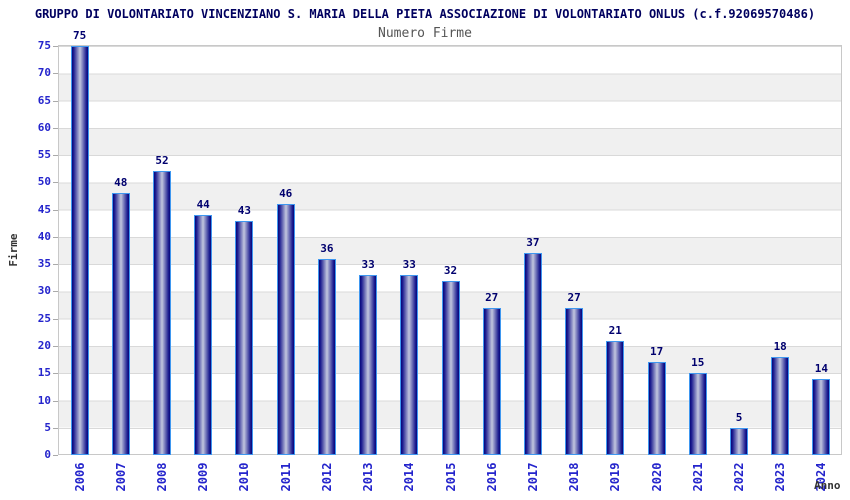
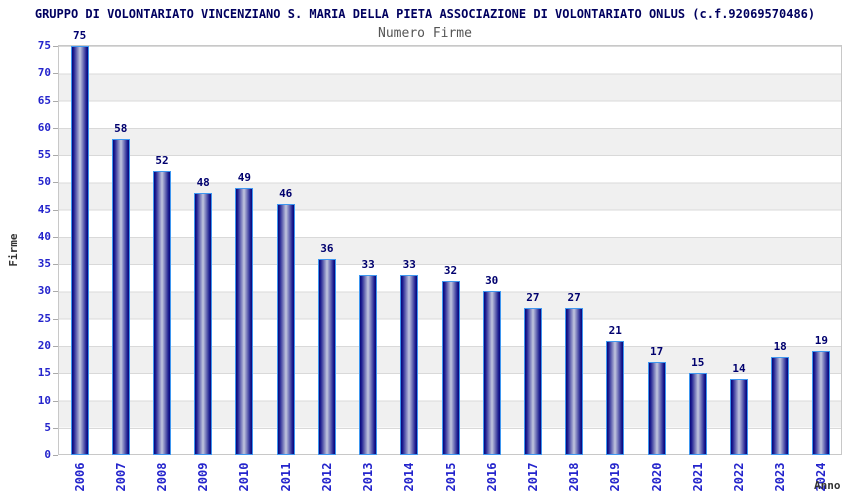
2007: 48 -> 58
2009: 44 -> 48
2010: 43 -> 49
2016: 27 -> 30
2017: 37 -> 27
2022: 5 -> 14
2024: 14 -> 19
